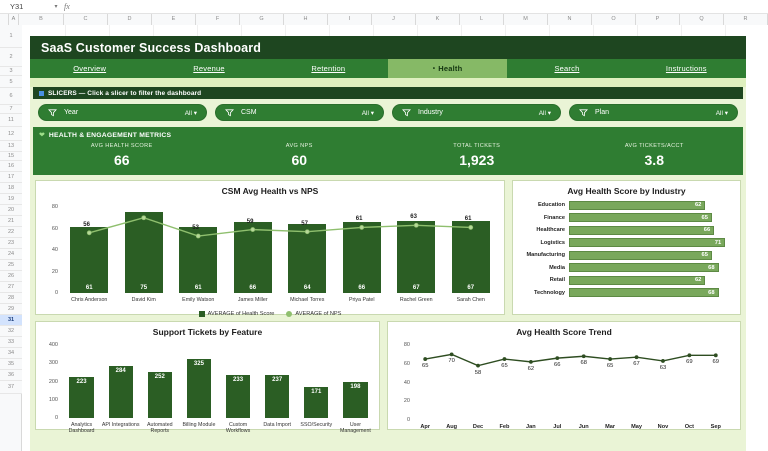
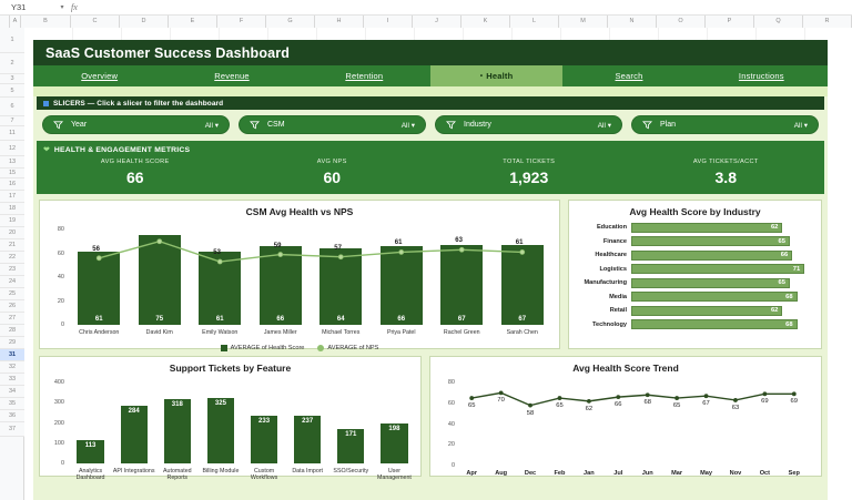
Support Tickets by Feature/Analytics Dashboard: 223 -> 113
Support Tickets by Feature/Automated Reports: 252 -> 318
